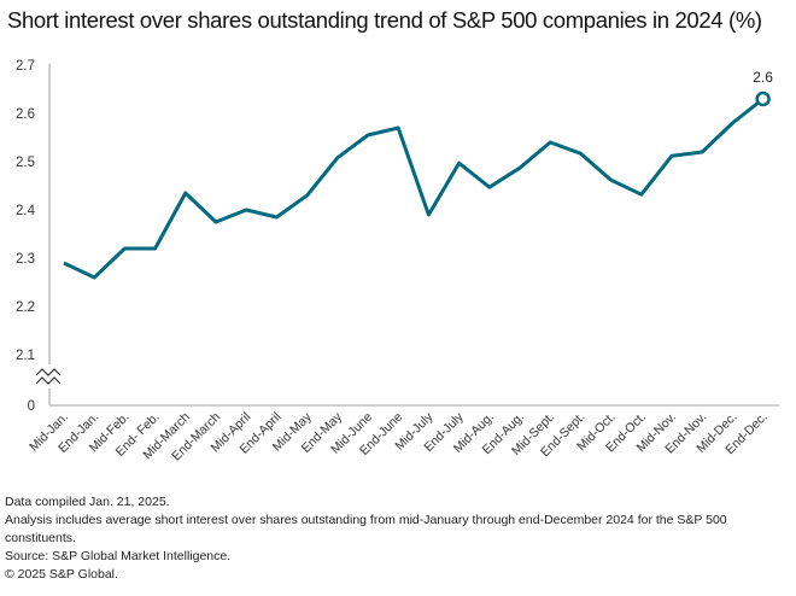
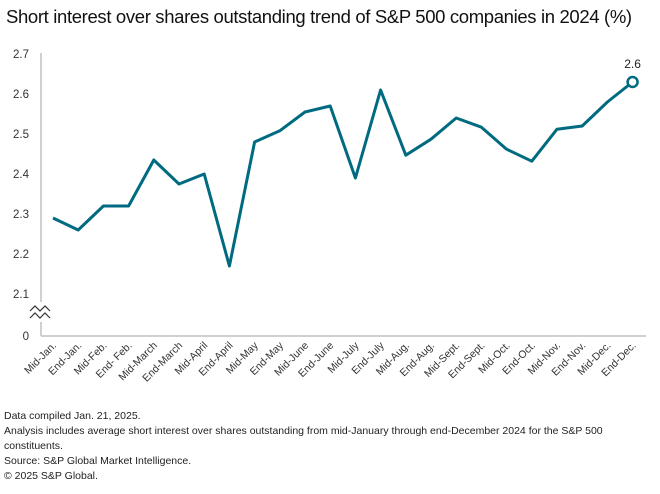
End-April: 2.38 -> 2.17
Mid-May: 2.43 -> 2.48
End-July: 2.50 -> 2.61
